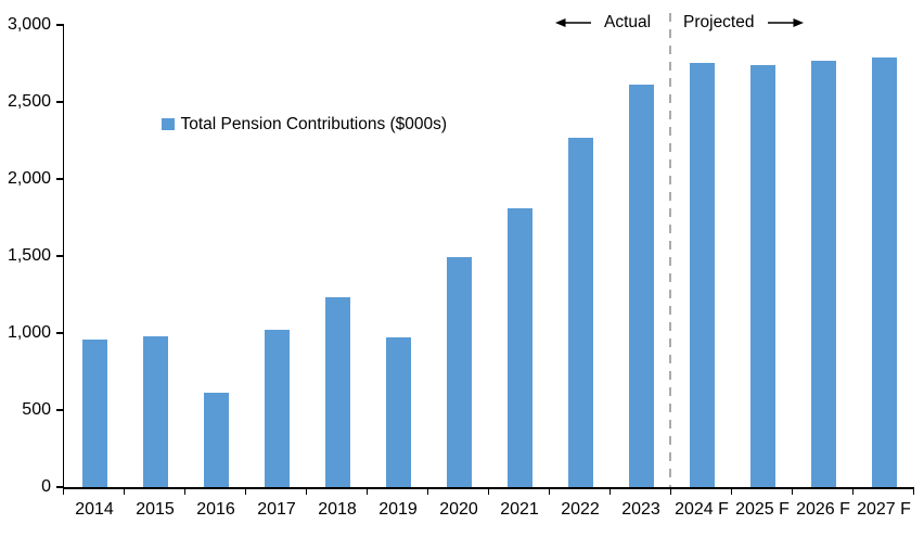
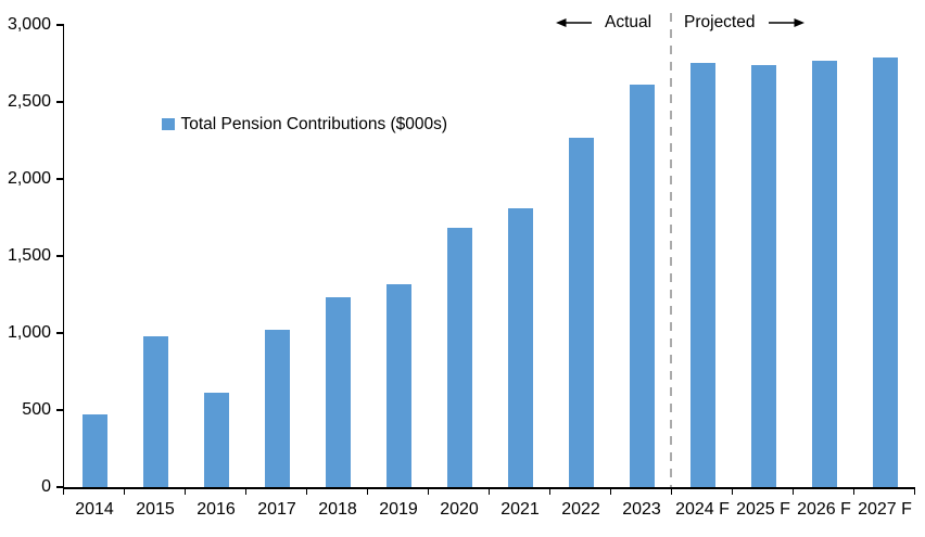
2014: 960 -> 470
2019: 970 -> 1320
2020: 1490 -> 1680
